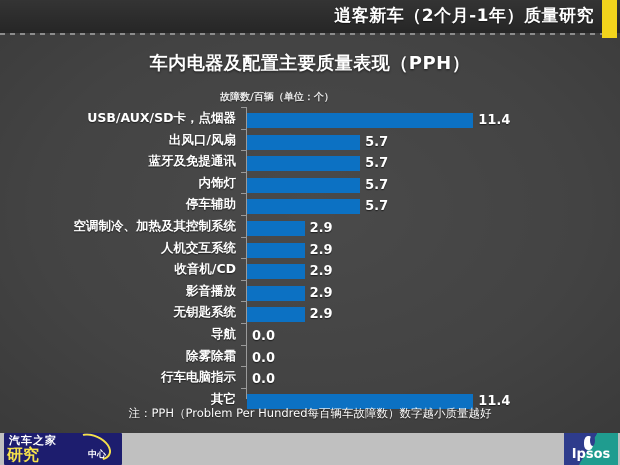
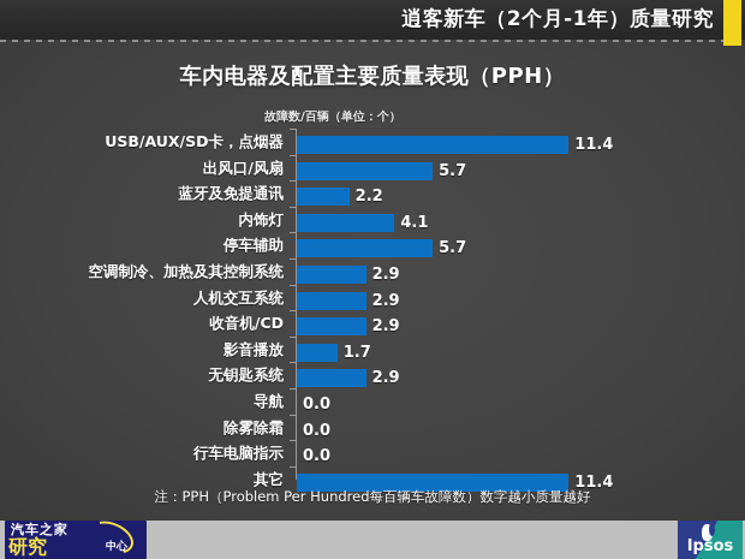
蓝牙及免提通讯: 5.7 -> 2.2
内饰灯: 5.7 -> 4.1
影音播放: 2.9 -> 1.7
